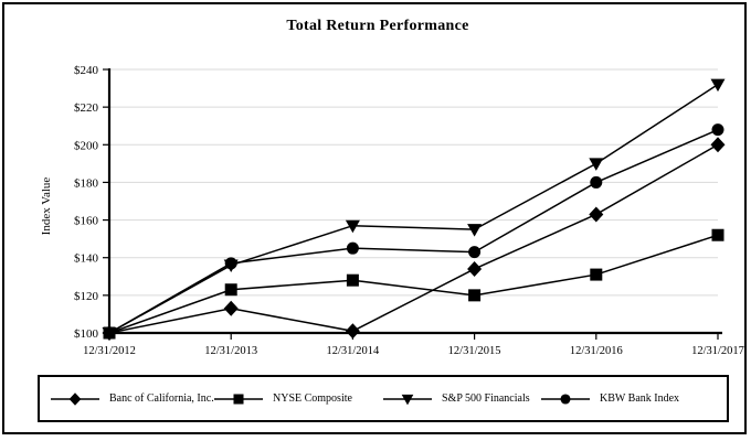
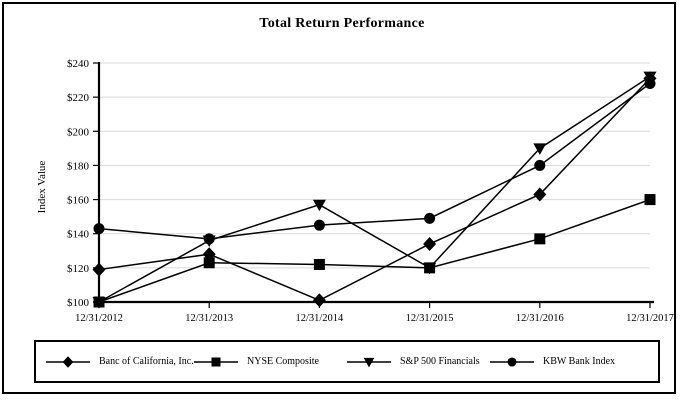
Banc of California, Inc./12/31/2012: $100 -> $119
KBW Bank Index/12/31/2012: $100 -> $143
Banc of California, Inc./12/31/2013: $113 -> $128
NYSE Composite/12/31/2014: $128 -> $122
S&P 500 Financials/12/31/2015: $155 -> $120
KBW Bank Index/12/31/2015: $143 -> $149
NYSE Composite/12/31/2016: $131 -> $137
Banc of California, Inc./12/31/2017: $200 -> $231
NYSE Composite/12/31/2017: $152 -> $160
KBW Bank Index/12/31/2017: $208 -> $228
